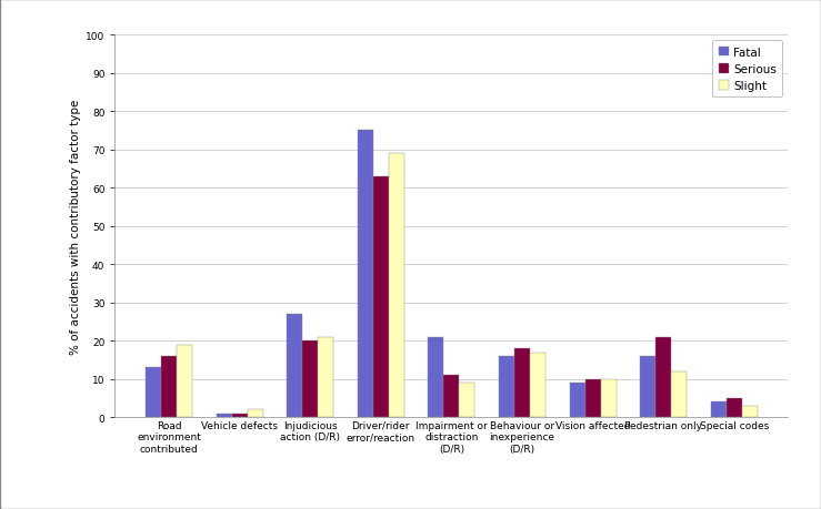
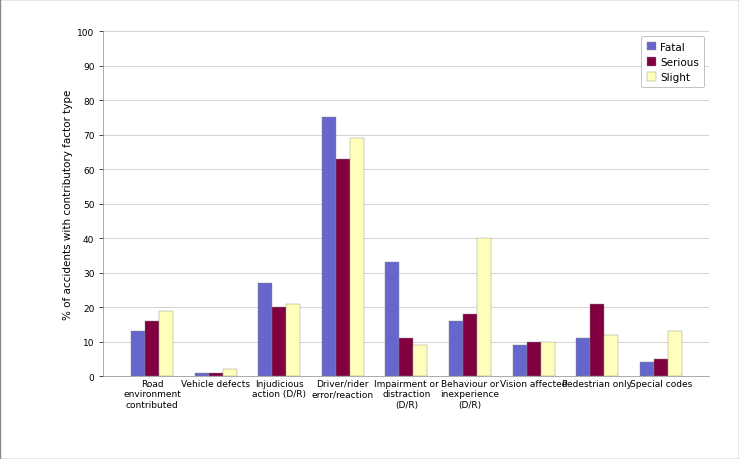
Fatal/Impairment or distraction (D/R): 21 -> 33
Slight/Behaviour or inexperience (D/R): 17 -> 40
Fatal/Pedestrian only: 16 -> 11
Slight/Special codes: 3 -> 13
